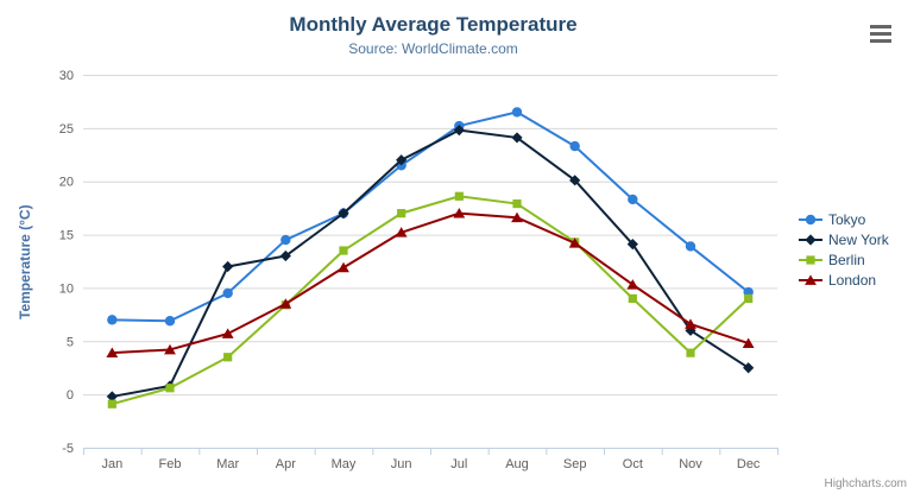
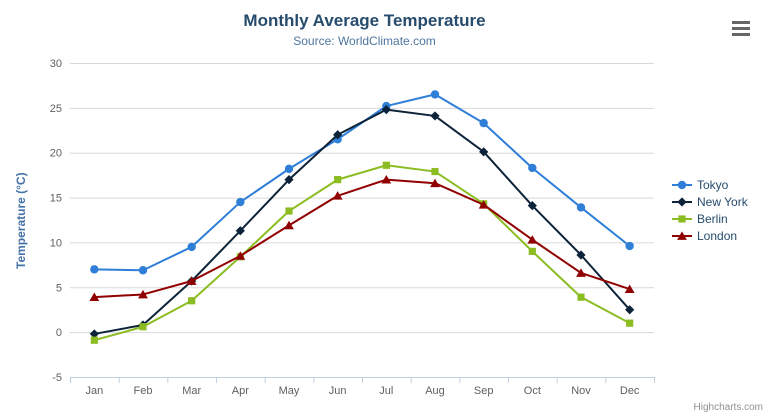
New York/Mar: 12 -> 6
New York/Apr: 13 -> 11
Tokyo/May: 17 -> 18
New York/Nov: 6 -> 9
Berlin/Dec: 9 -> 1
